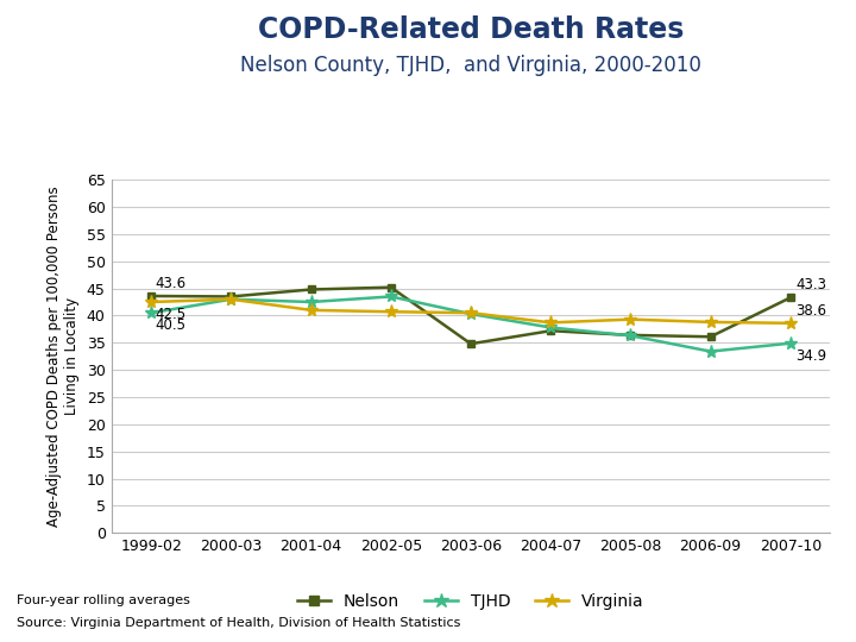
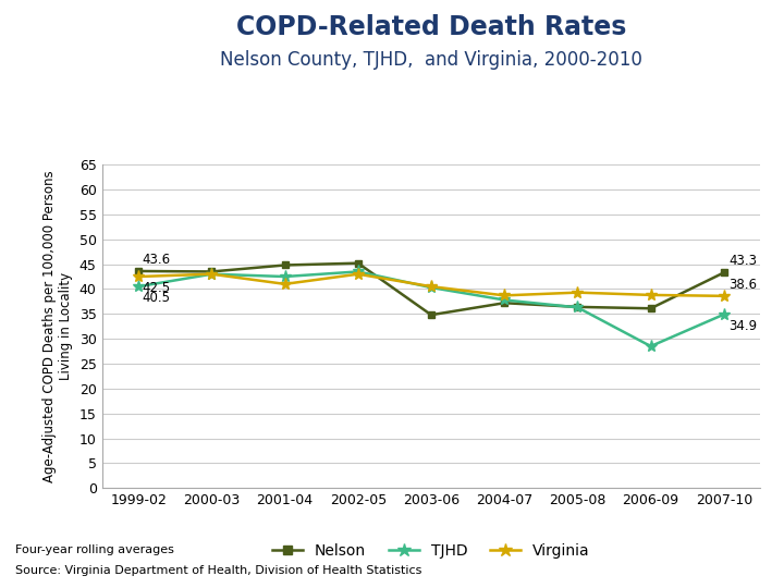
Virginia/2002-05: 40.7 -> 43.0
TJHD/2006-09: 33.4 -> 28.5
